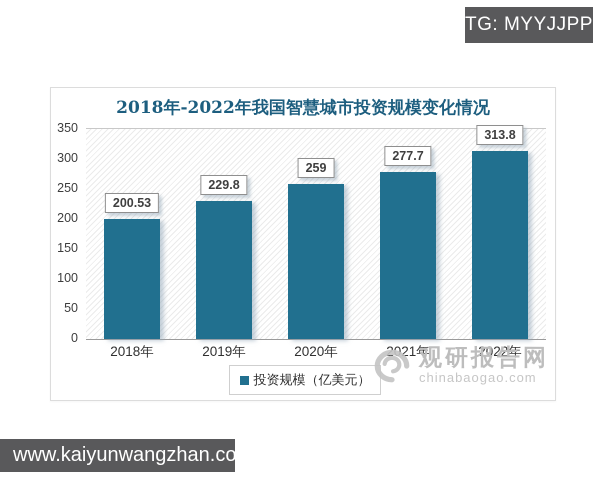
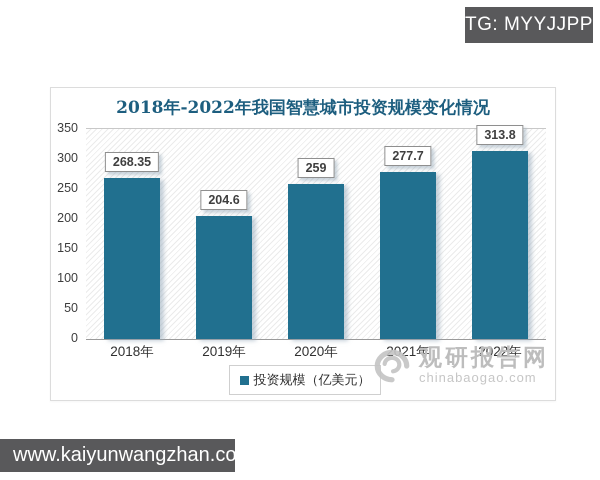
2018年: 200.53 -> 268.35
2019年: 229.8 -> 204.6
